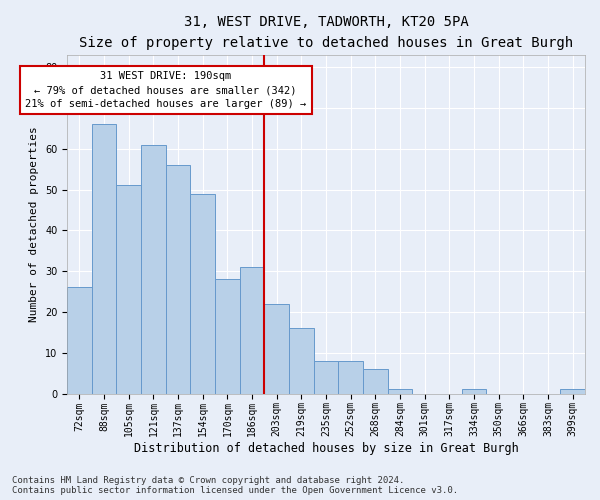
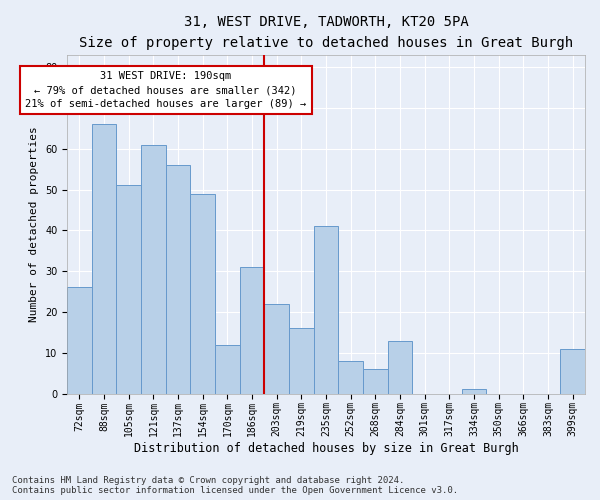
170sqm: 28 -> 12
235sqm: 8 -> 41
284sqm: 1 -> 13
399sqm: 1 -> 11
